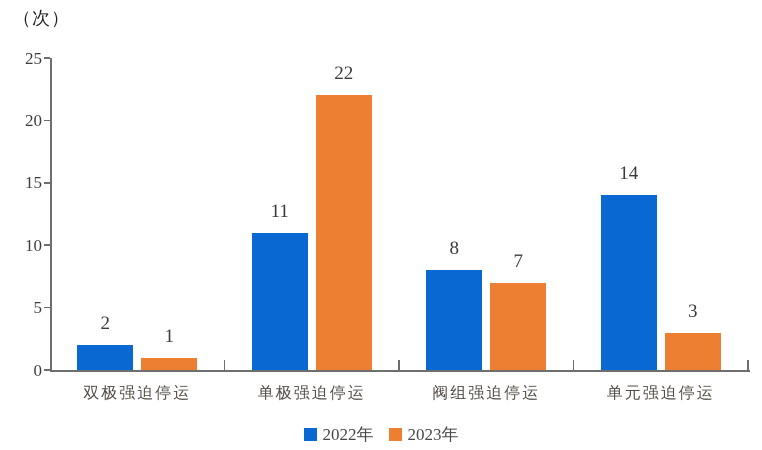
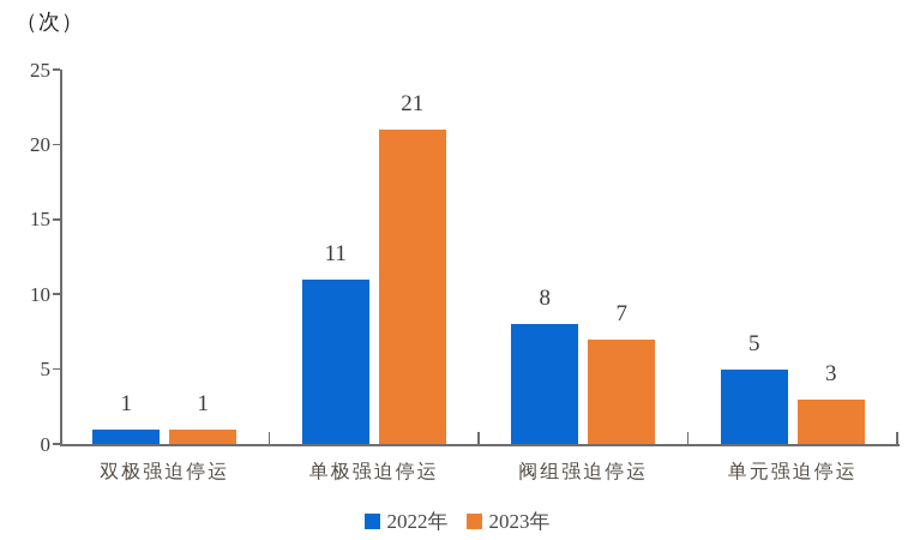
2022年/双极强迫停运: 2 -> 1
2023年/单极强迫停运: 22 -> 21
2022年/单元强迫停运: 14 -> 5
